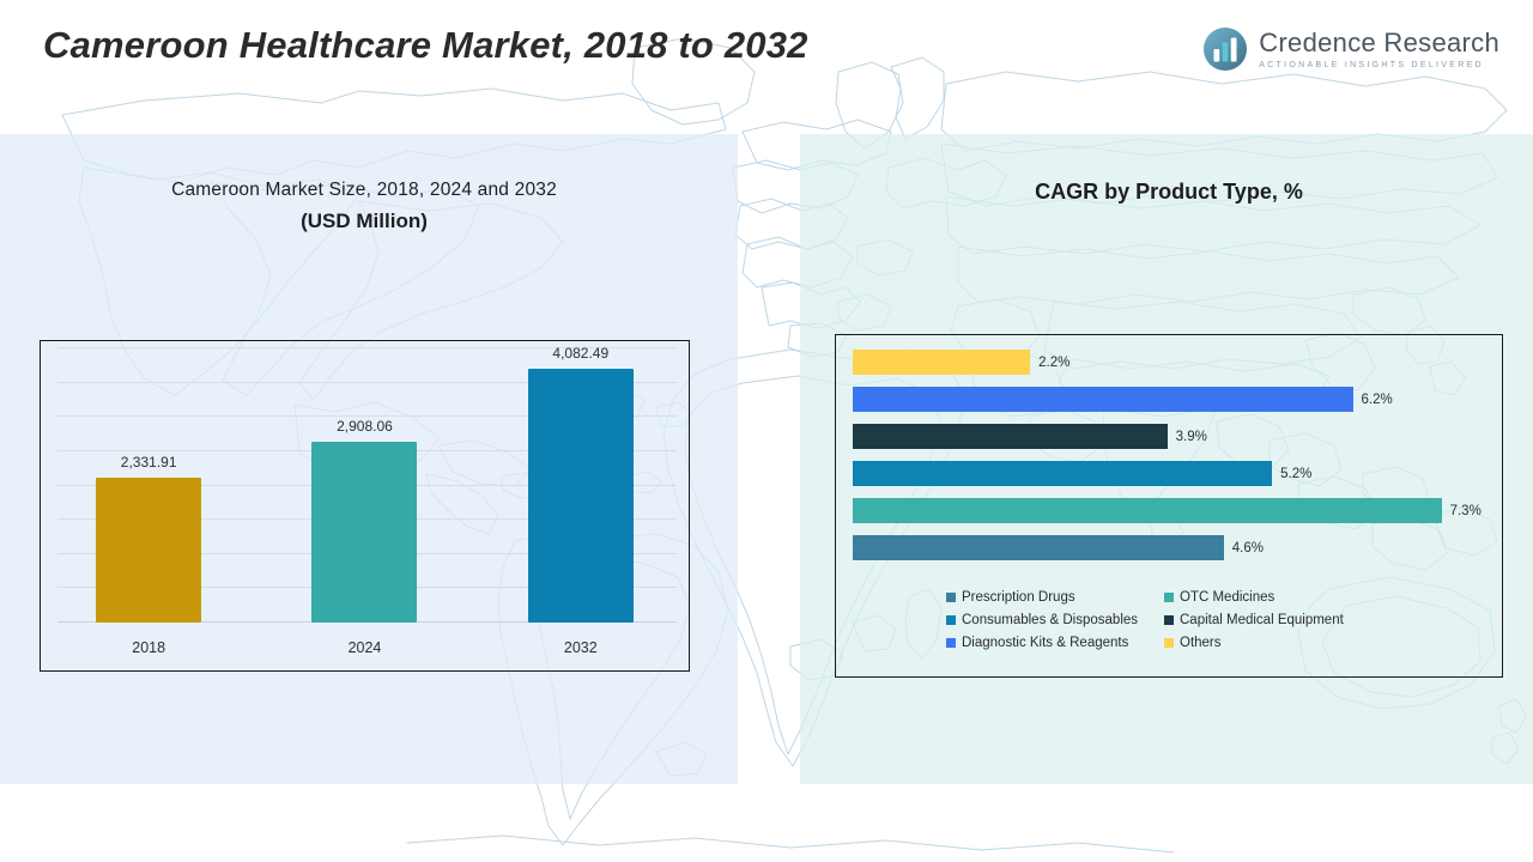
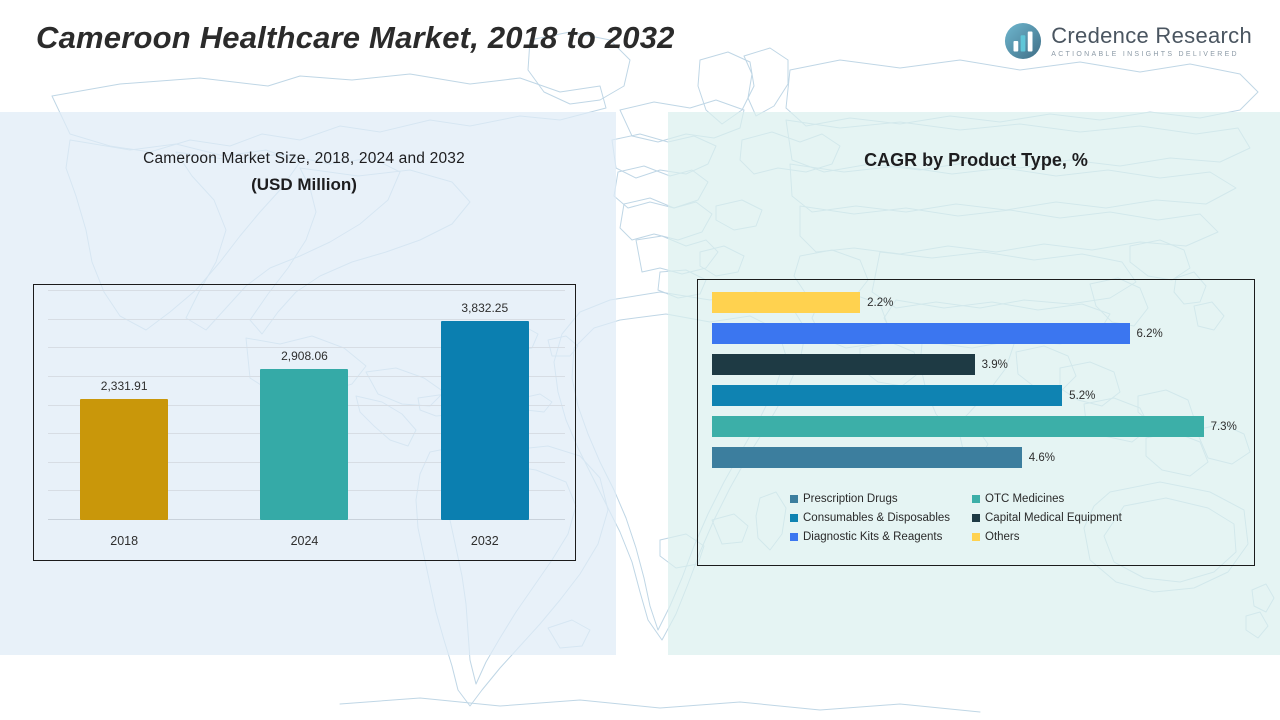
Cameroon Market Size, 2018, 2024 and 2032 (USD Million)/2032: 4,082.49 -> 3,832.25
